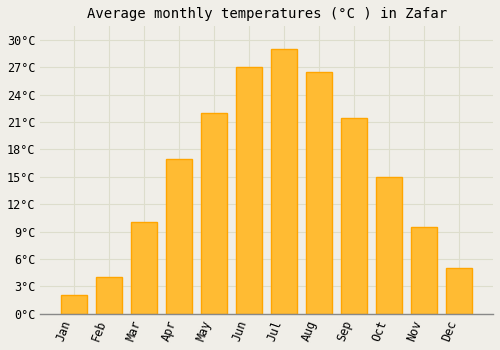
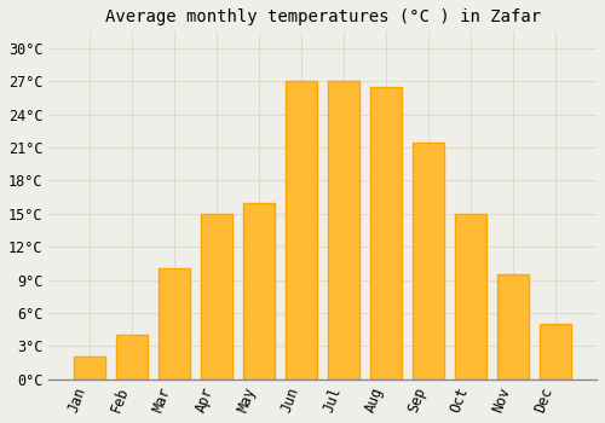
Apr: 17.0°C -> 15.0°C
May: 22.0°C -> 16.0°C
Jul: 29.0°C -> 27.0°C
